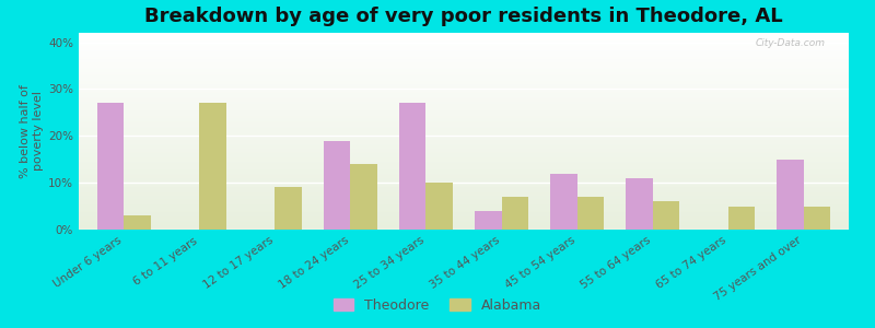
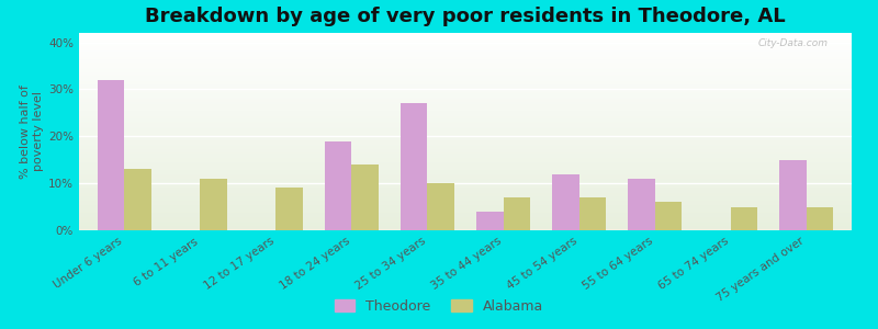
Theodore/Under 6 years: 27% -> 32%
Alabama/Under 6 years: 3% -> 13%
Alabama/6 to 11 years: 27% -> 11%
